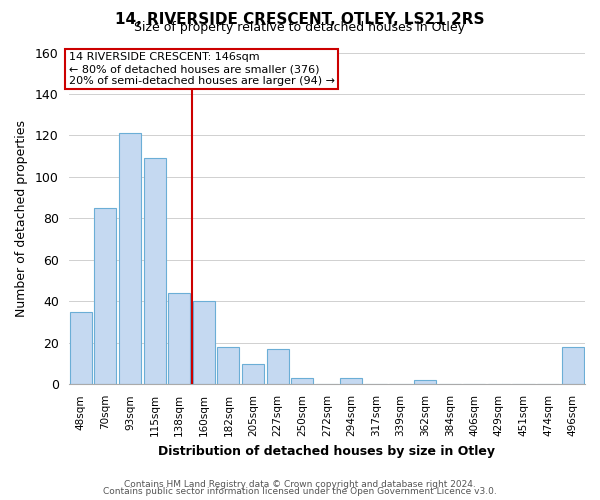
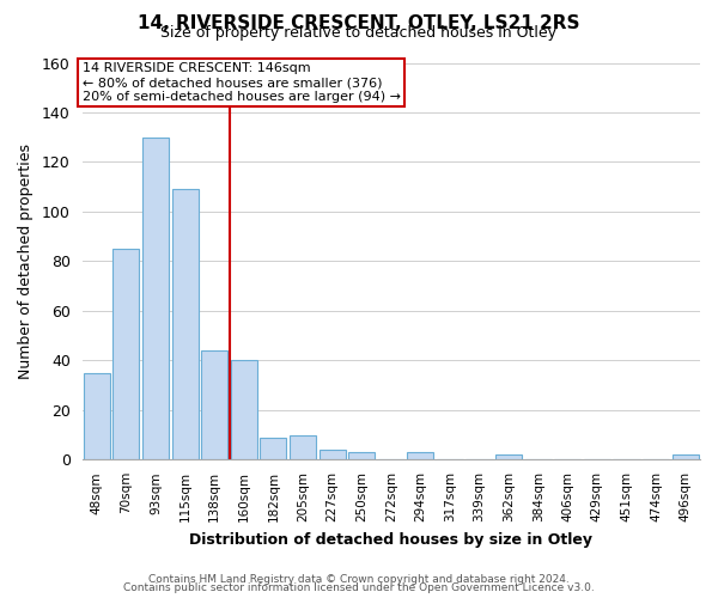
93sqm: 121 -> 130
182sqm: 18 -> 9
227sqm: 17 -> 4
496sqm: 18 -> 2
